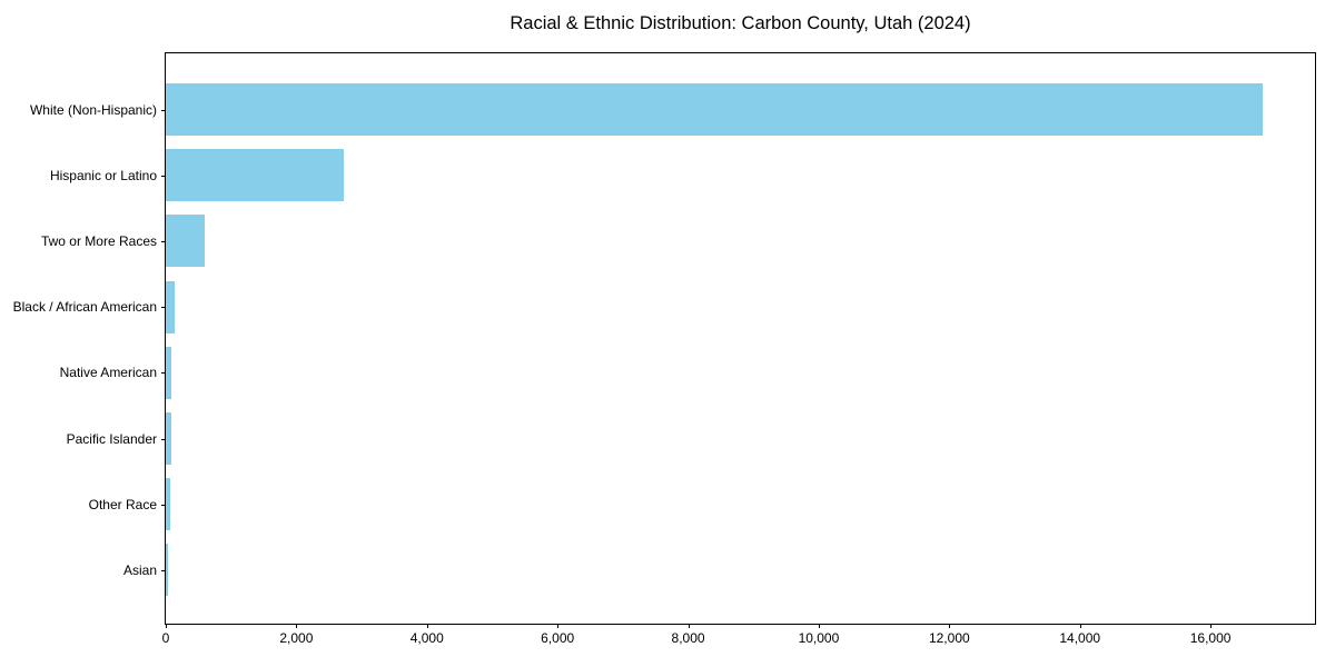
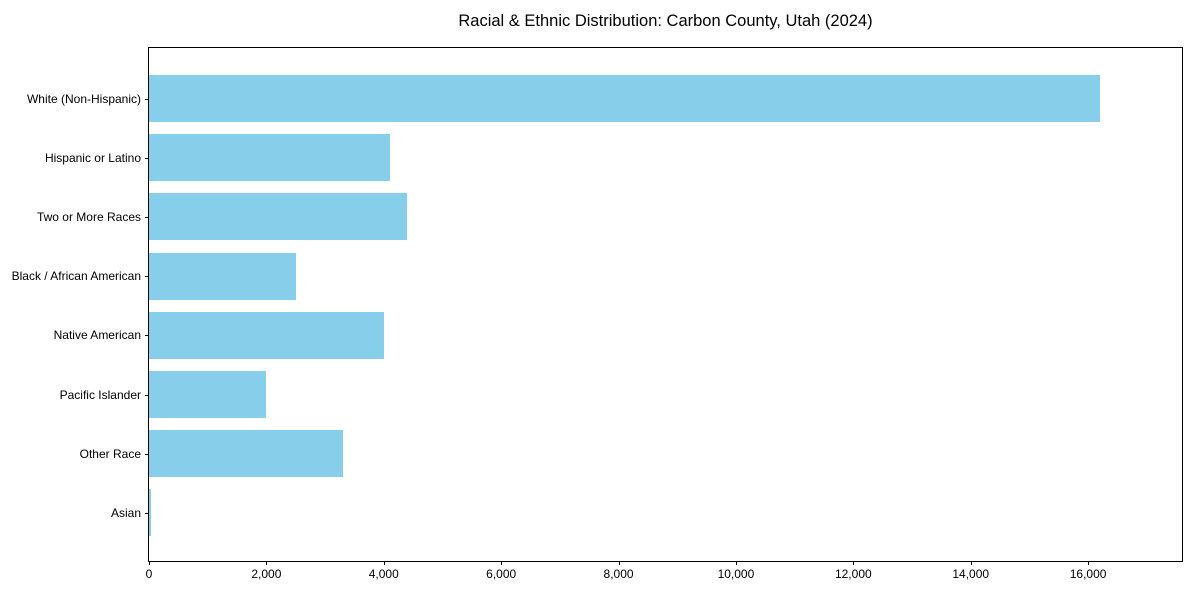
White (Non-Hispanic): 16800 -> 16200
Hispanic or Latino: 2700 -> 4100
Two or More Races: 600 -> 4400
Black / African American: 100 -> 2500
Native American: 100 -> 4000
Pacific Islander: 100 -> 2000
Other Race: 100 -> 3300
